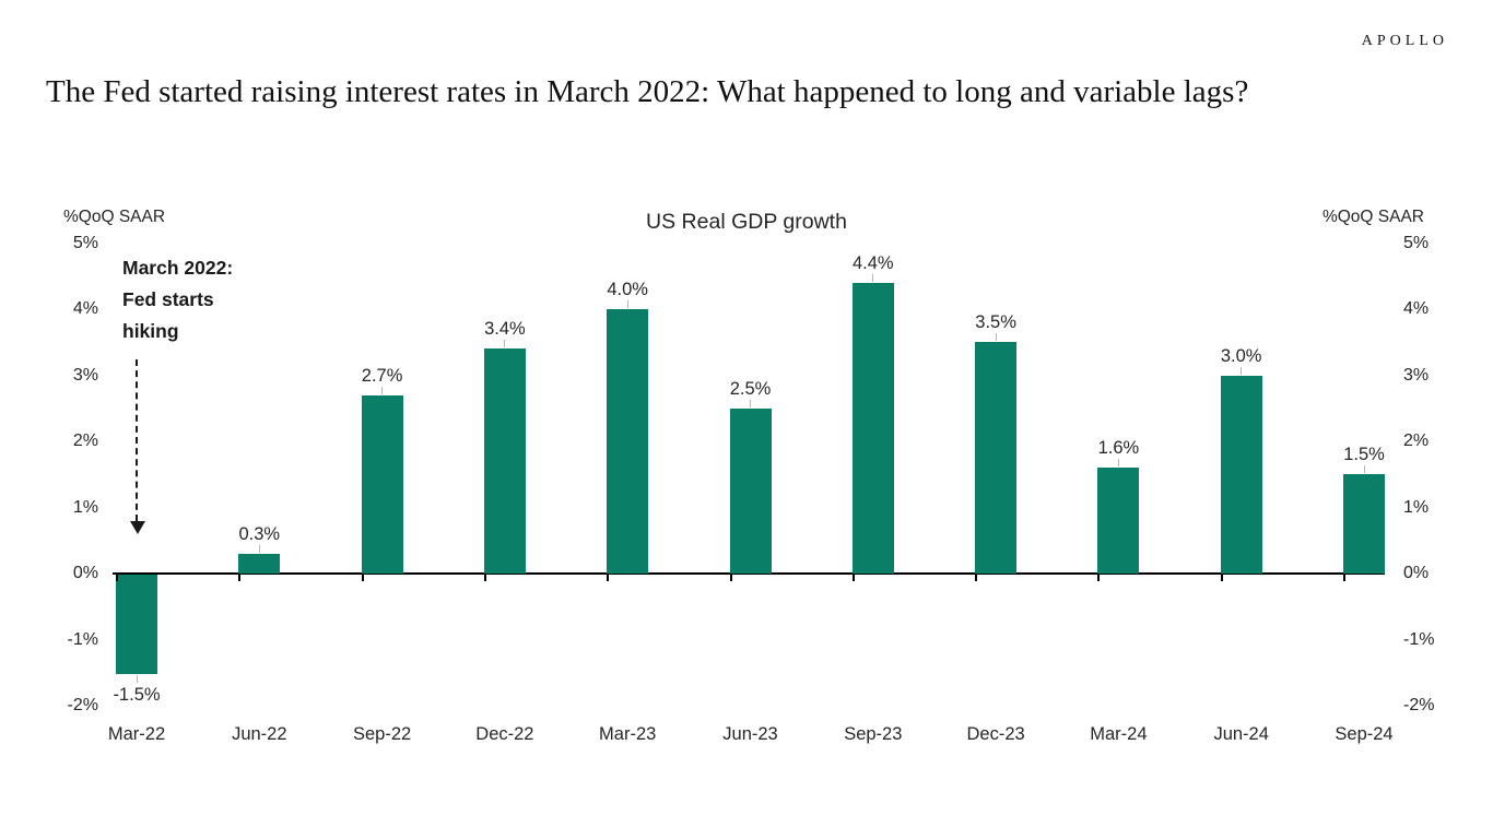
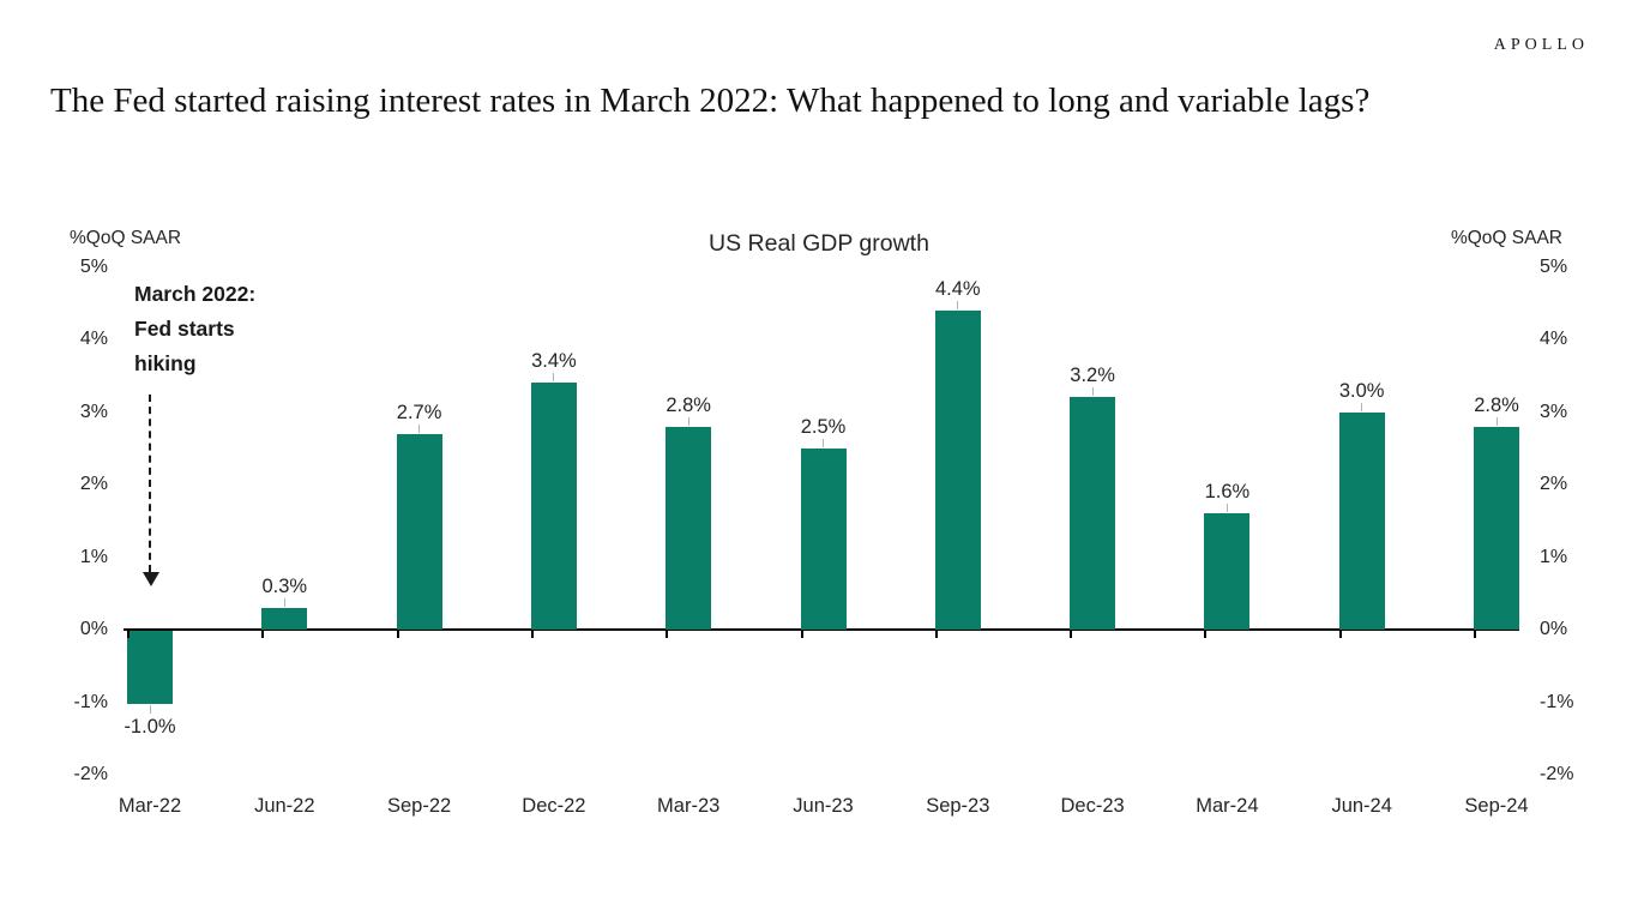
Mar-22: -1.5% -> -1.0%
Mar-23: 4.0% -> 2.8%
Dec-23: 3.5% -> 3.2%
Sep-24: 1.5% -> 2.8%
